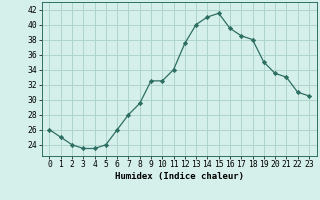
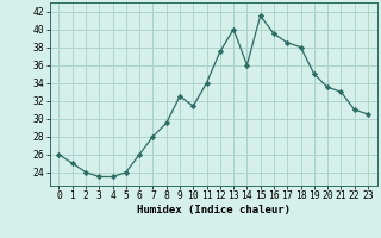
10: 32.5 -> 31.4
14: 41.0 -> 36.0
